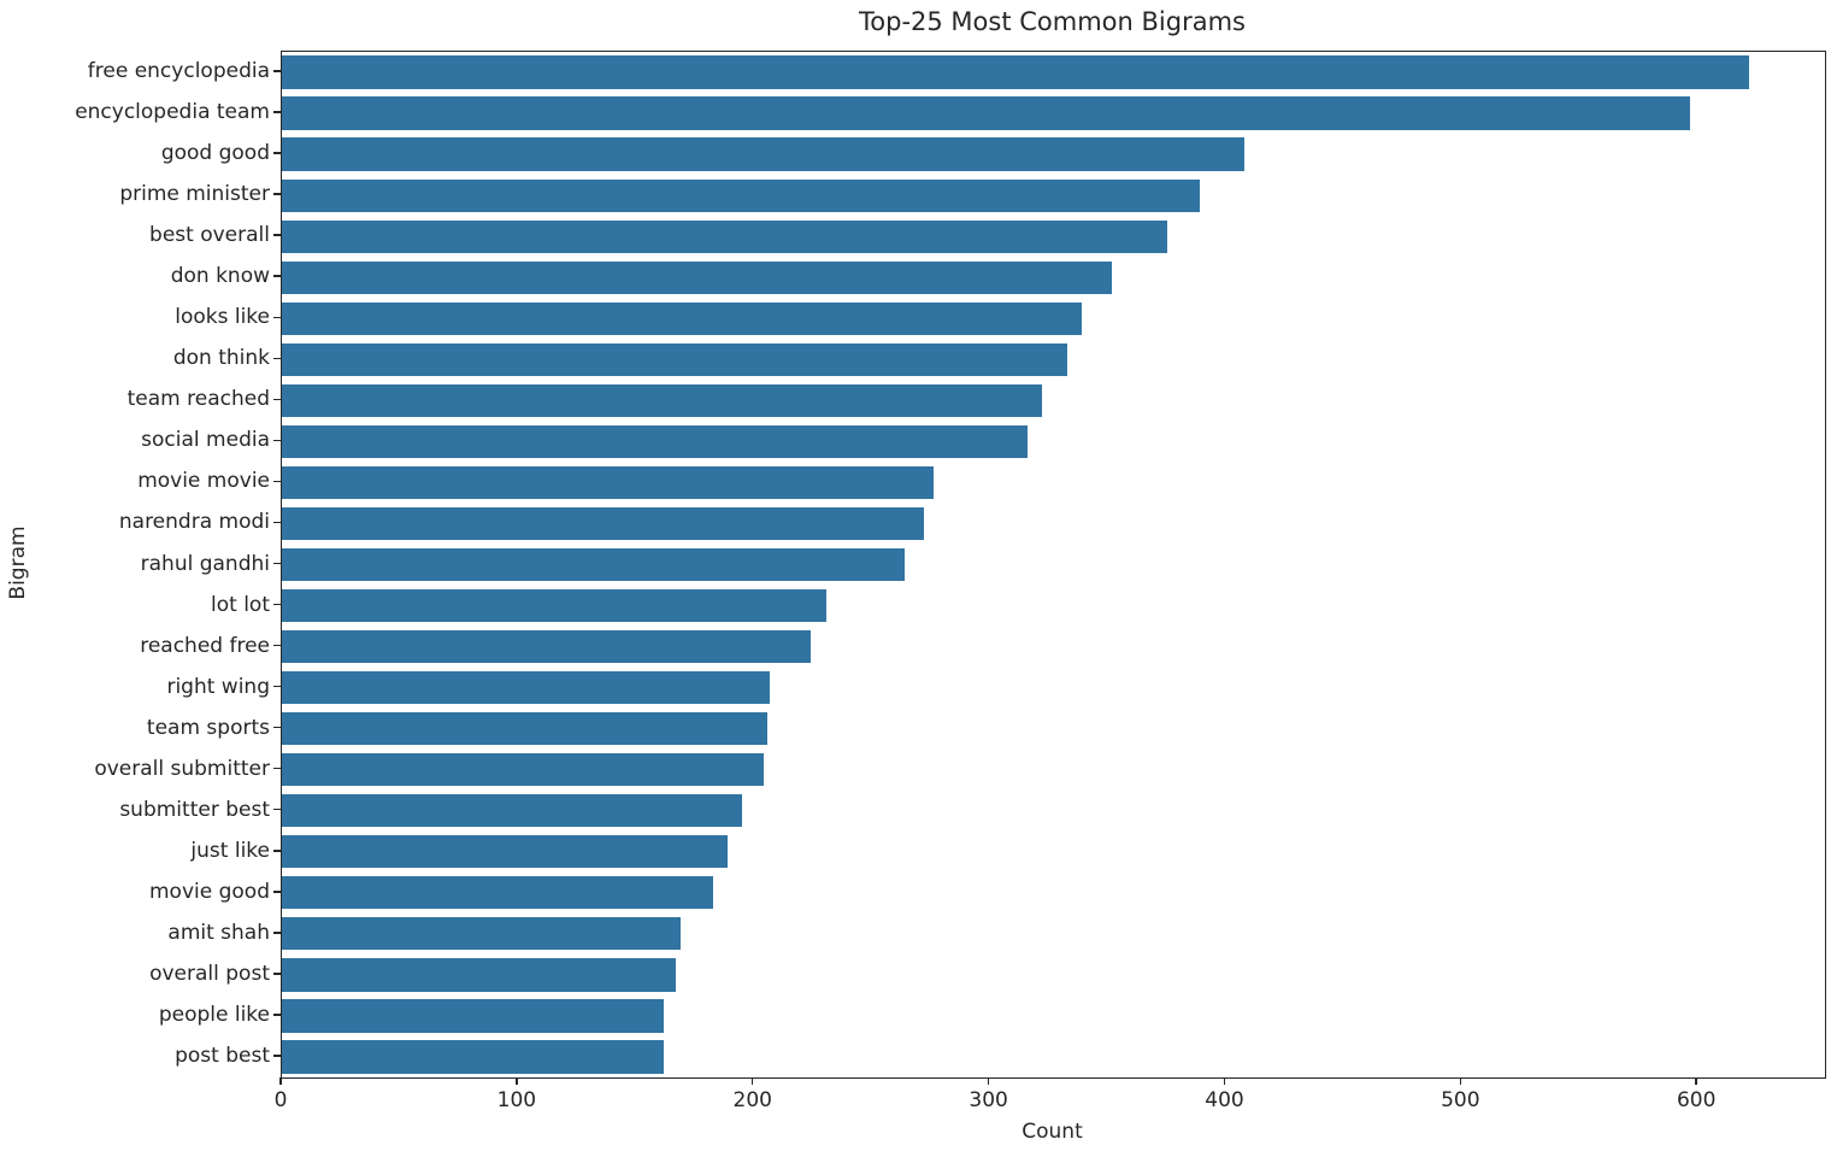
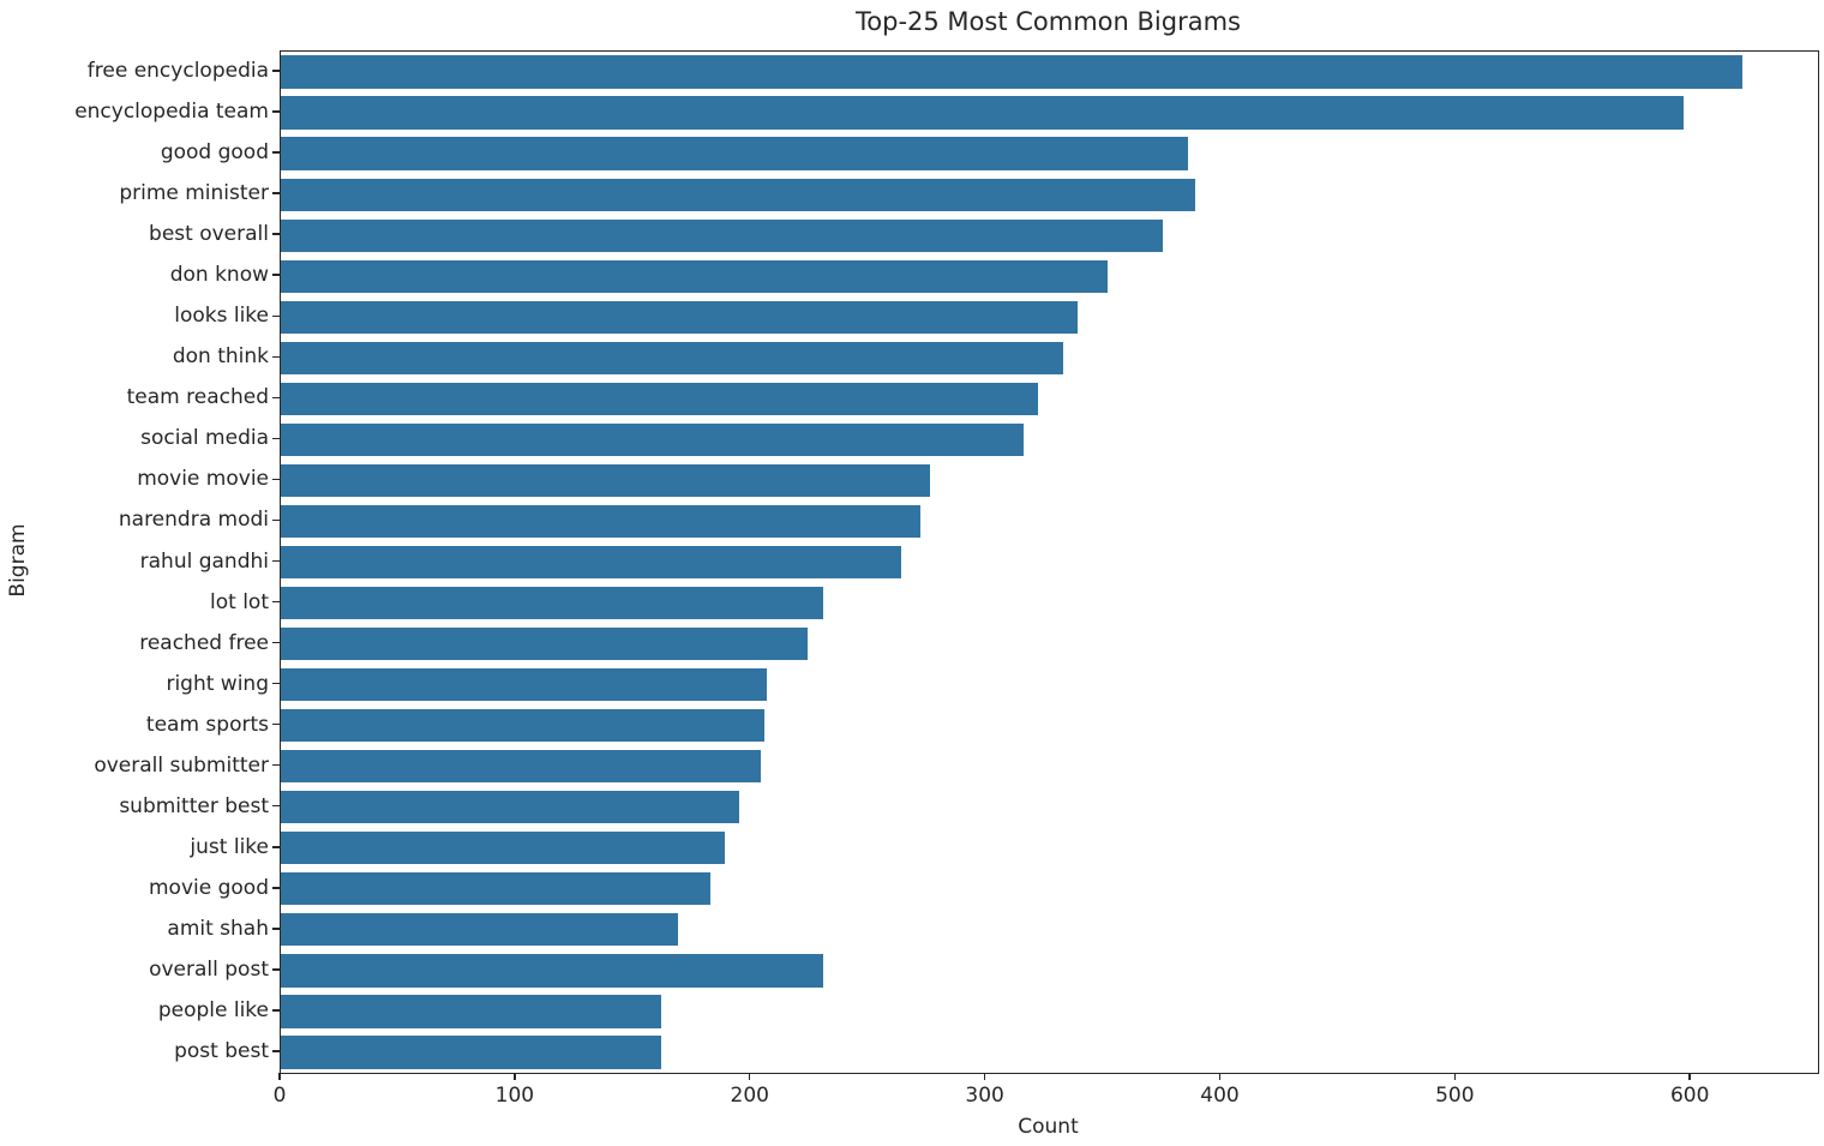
good good: 408 -> 386
overall post: 167 -> 231
